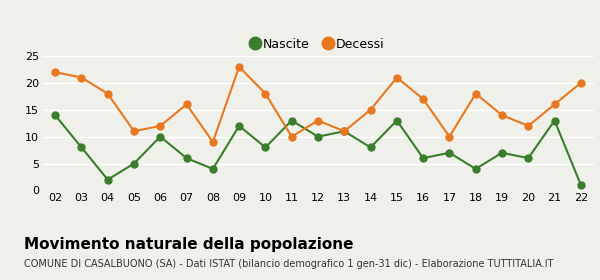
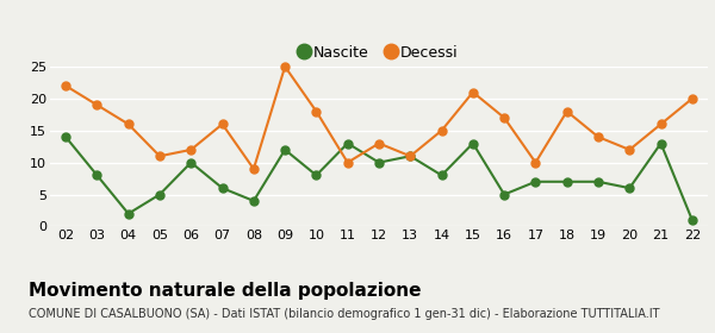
Decessi/03: 21 -> 19
Decessi/04: 18 -> 16
Decessi/09: 23 -> 25
Nascite/16: 6 -> 5
Nascite/18: 4 -> 7
